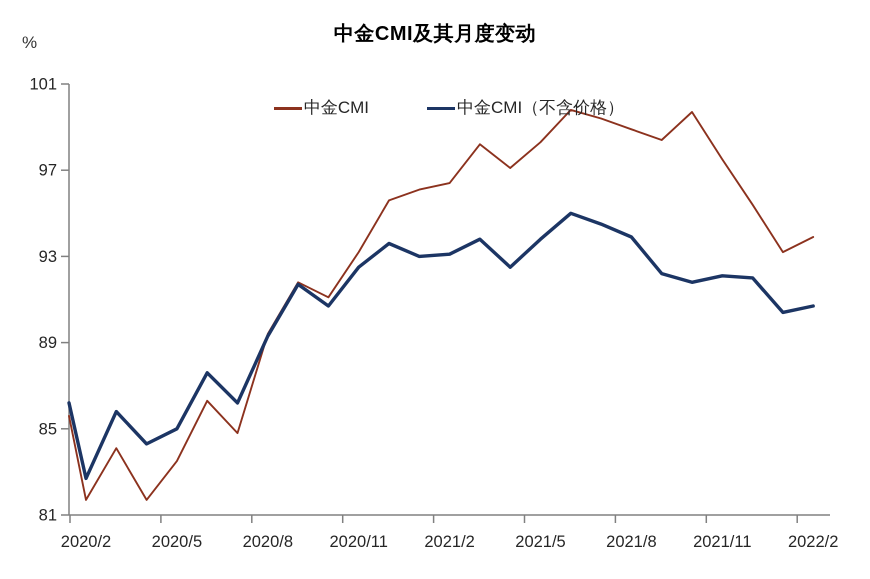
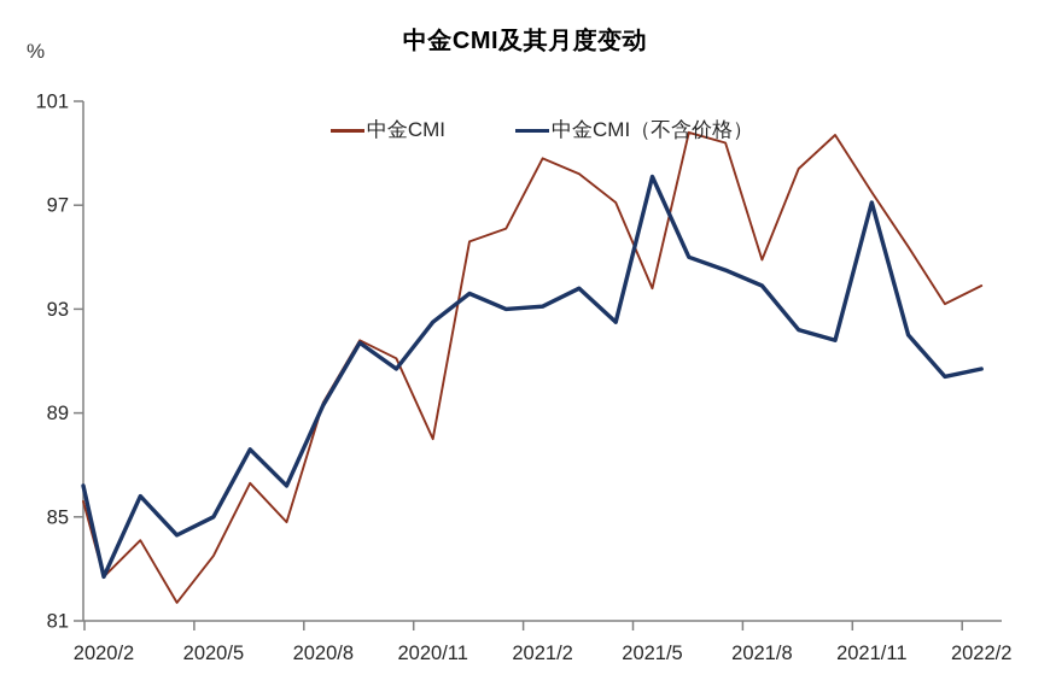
中金CMI/2020/2: 81.7 -> 82.7
中金CMI/2020/11: 93.2 -> 88.0
中金CMI/2021/2: 96.4 -> 98.8
中金CMI/2021/5: 98.3 -> 93.8
中金CMI（不含价格）/2021/5: 93.8 -> 98.1
中金CMI/2021/8: 98.9 -> 94.9
中金CMI（不含价格）/2021/11: 92.1 -> 97.1
